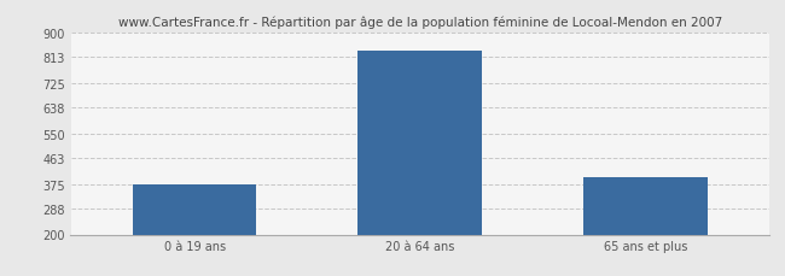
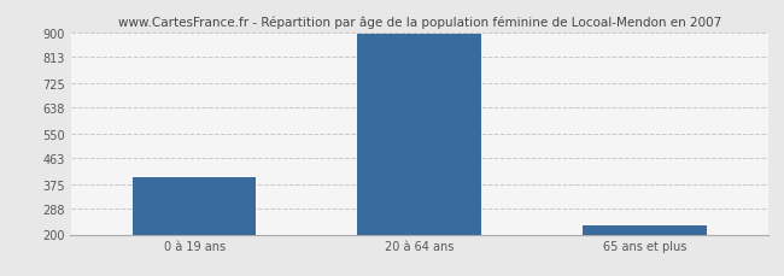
0 à 19 ans: 375 -> 400
20 à 64 ans: 835 -> 893
65 ans et plus: 400 -> 232
